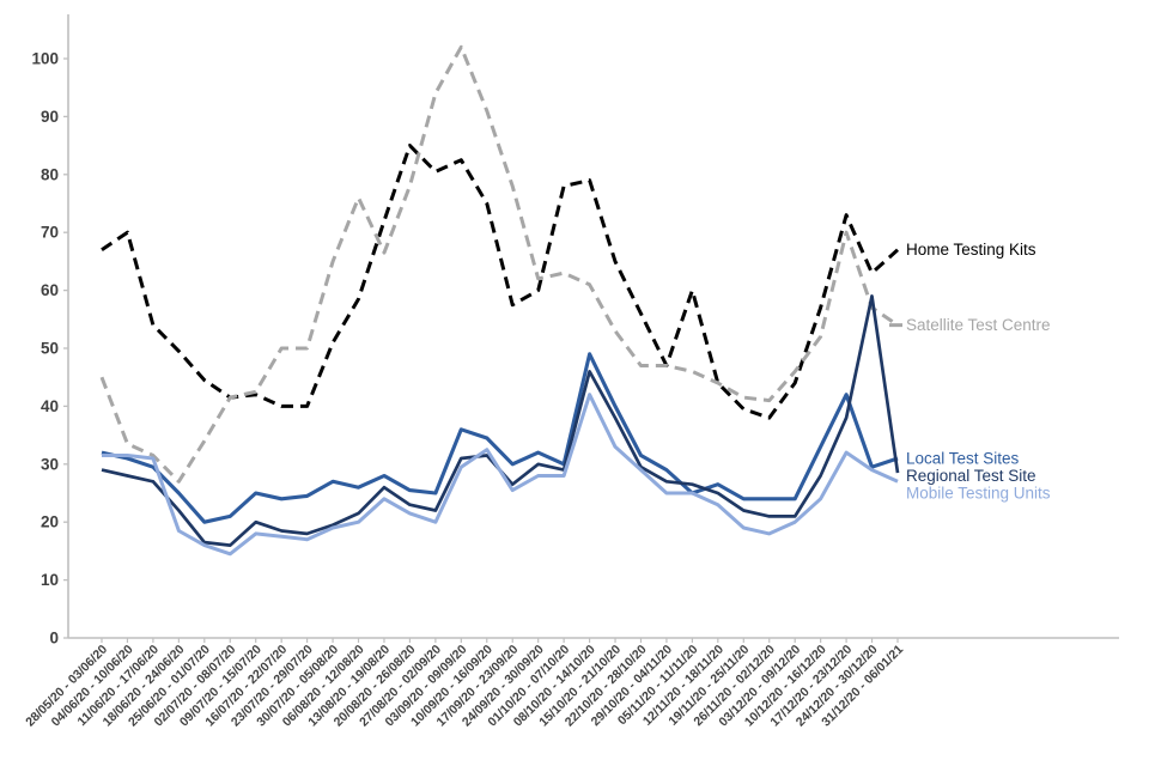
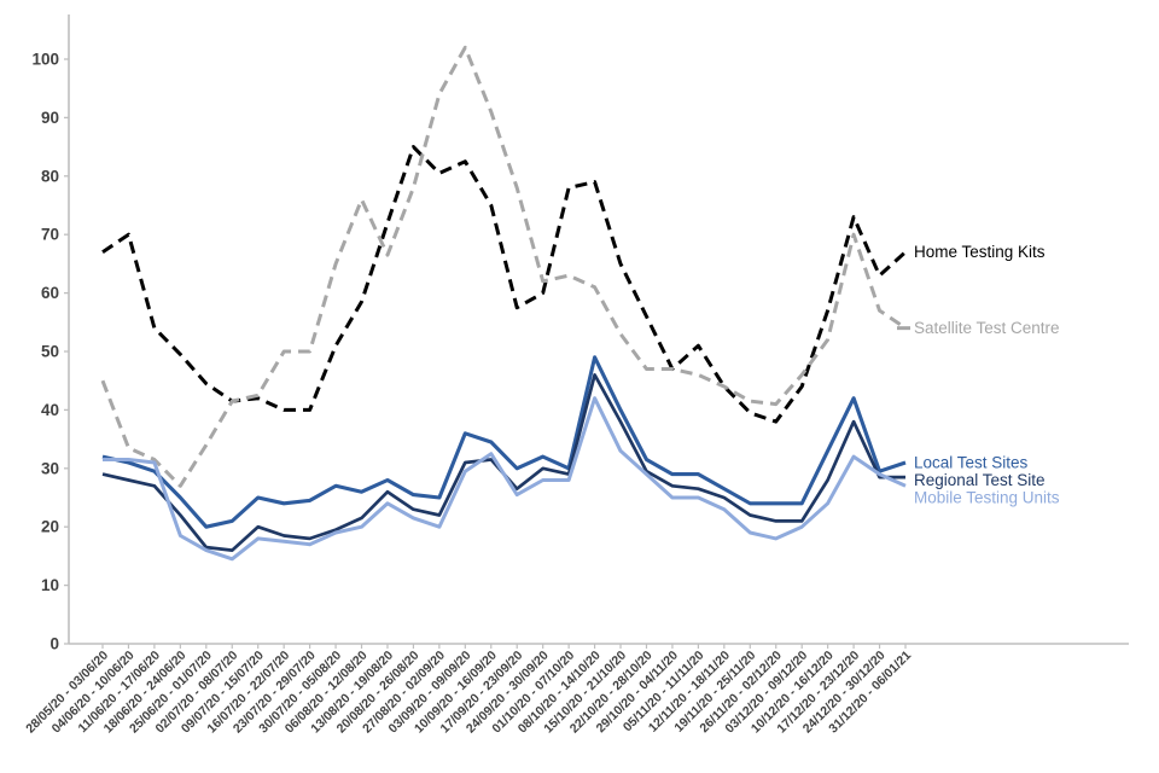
Home Testing Kits/05/11/20 - 11/11/20: 60 -> 51
Local Test Sites/05/11/20 - 11/11/20: 25 -> 29
Regional Test Site/24/12/20 - 30/12/20: 59 -> 28
